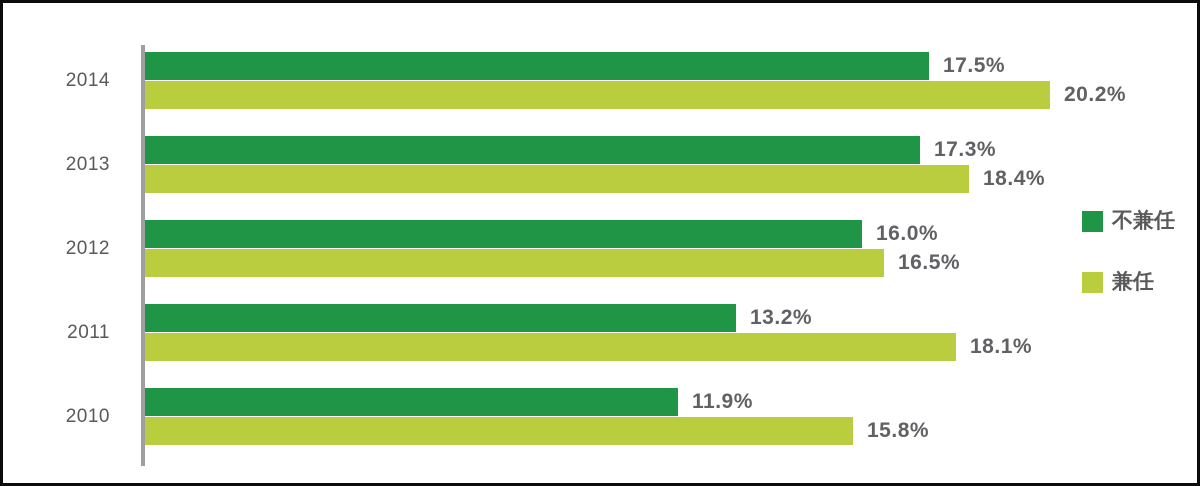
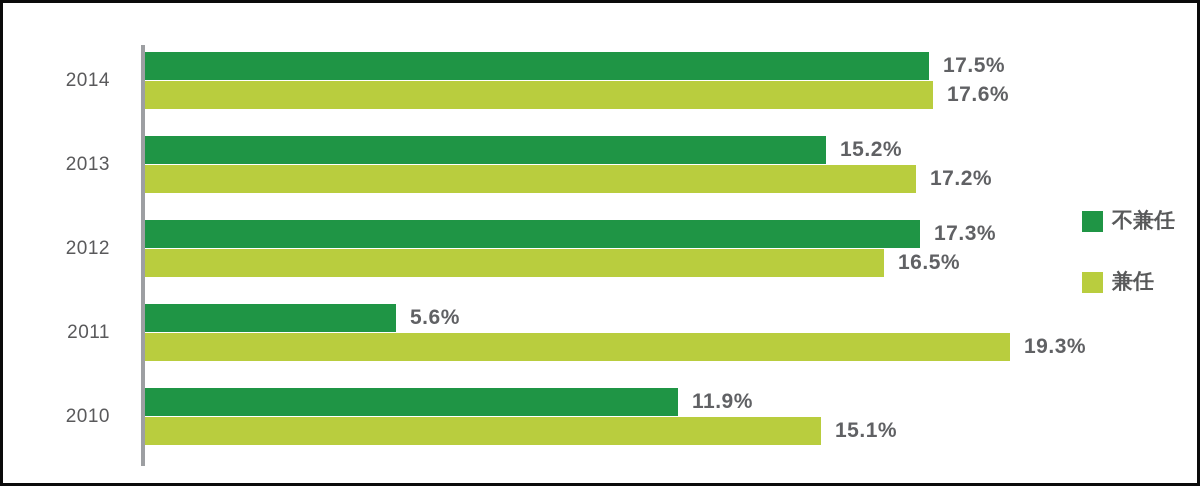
兼任/2014: 20.2% -> 17.6%
不兼任/2013: 17.3% -> 15.2%
兼任/2013: 18.4% -> 17.2%
不兼任/2012: 16.0% -> 17.3%
不兼任/2011: 13.2% -> 5.6%
兼任/2011: 18.1% -> 19.3%
兼任/2010: 15.8% -> 15.1%
